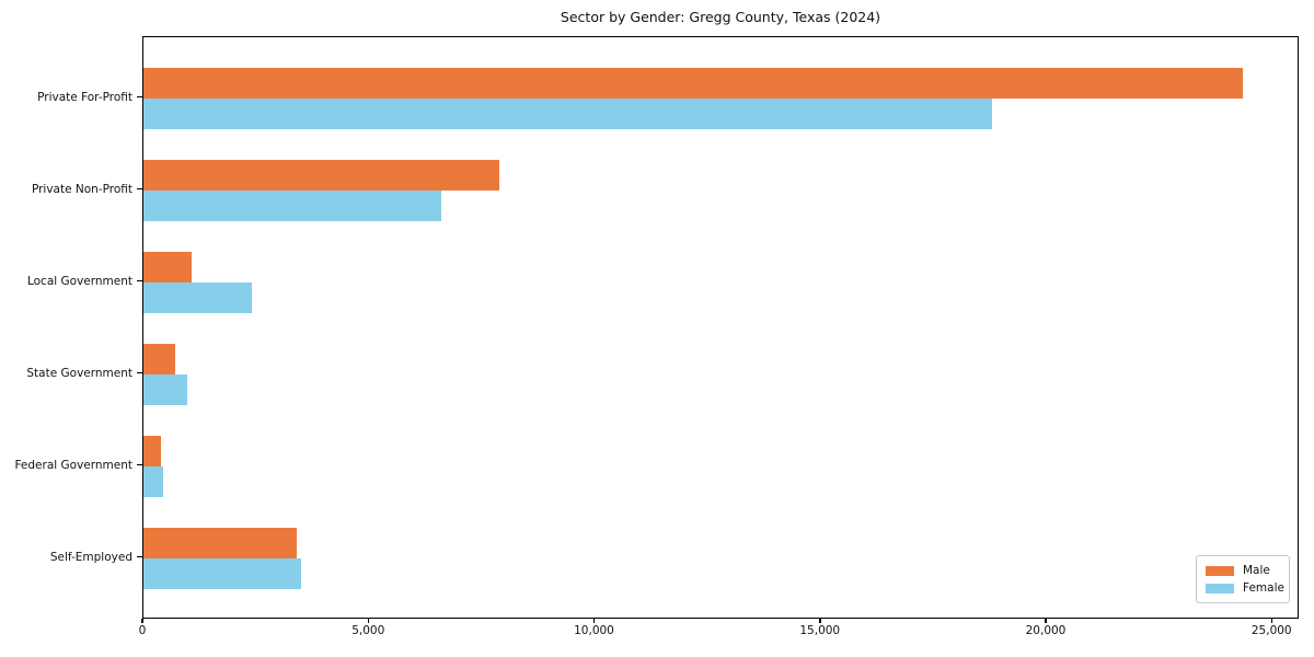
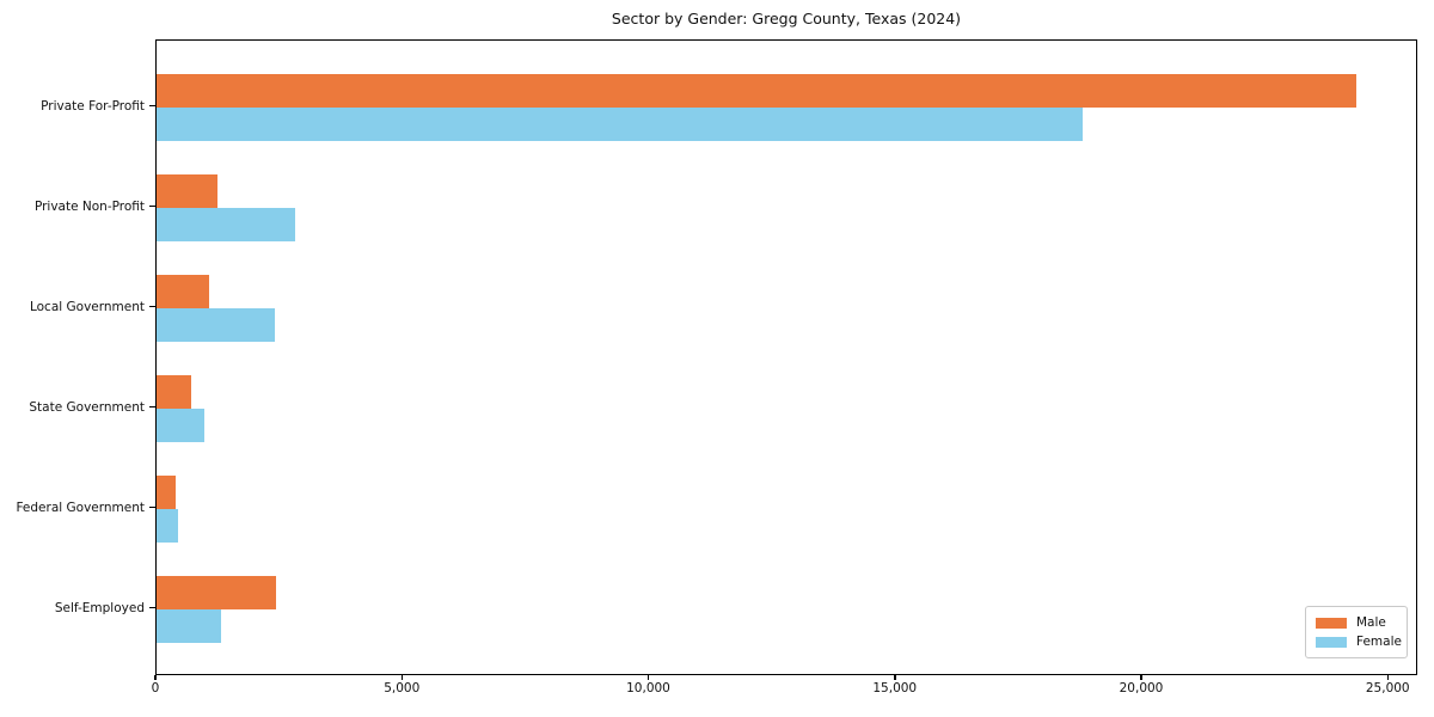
Male/Private Non-Profit: 7900 -> 1200
Female/Private Non-Profit: 6600 -> 2800
Male/Self-Employed: 3400 -> 2400
Female/Self-Employed: 3500 -> 1300
